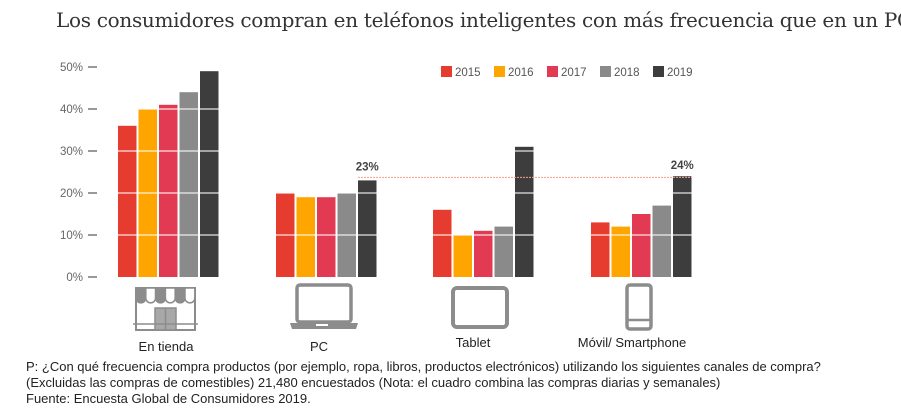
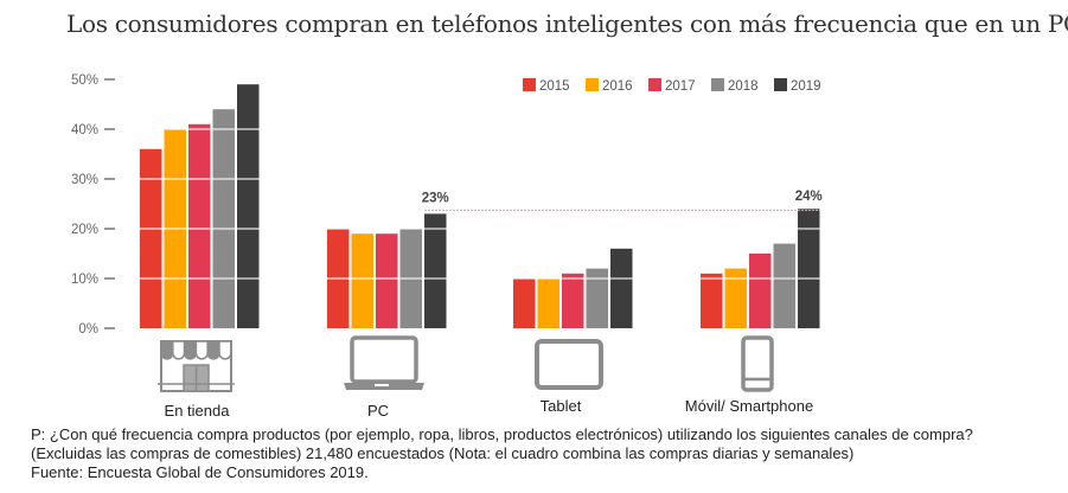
2015/Tablet: 16% -> 10%
2019/Tablet: 31% -> 16%
2015/Móvil/ Smartphone: 13% -> 11%
